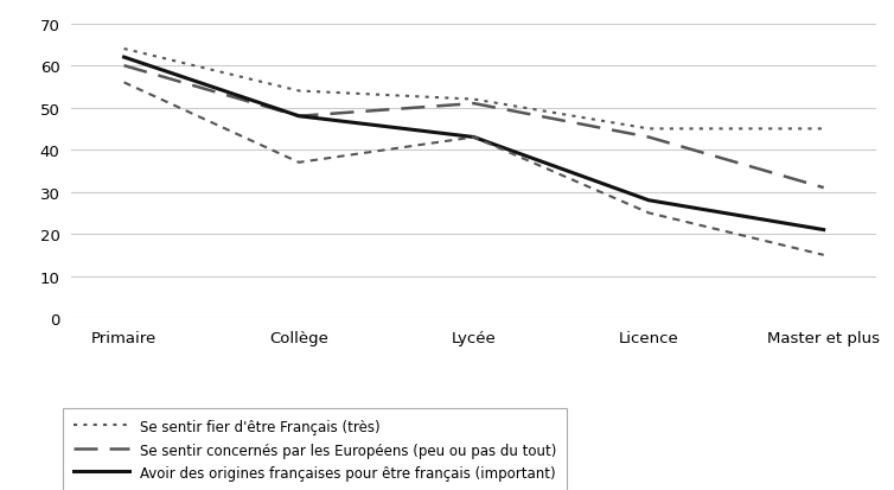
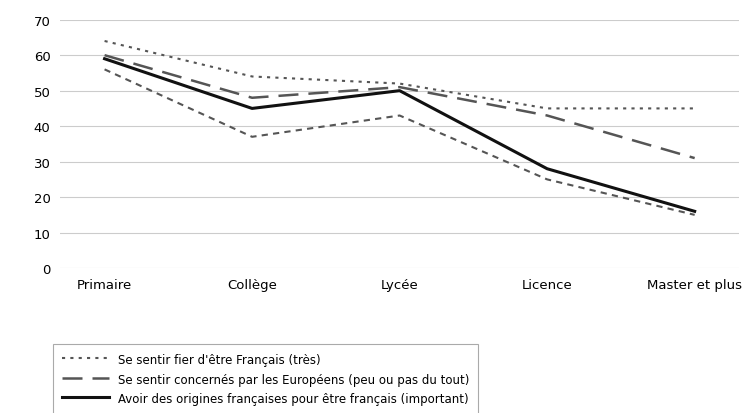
Avoir des origines françaises pour être français (important)/Primaire: 62 -> 59
Avoir des origines françaises pour être français (important)/Collège: 48 -> 45
Avoir des origines françaises pour être français (important)/Lycée: 43 -> 50
Avoir des origines françaises pour être français (important)/Master et plus: 21 -> 16
